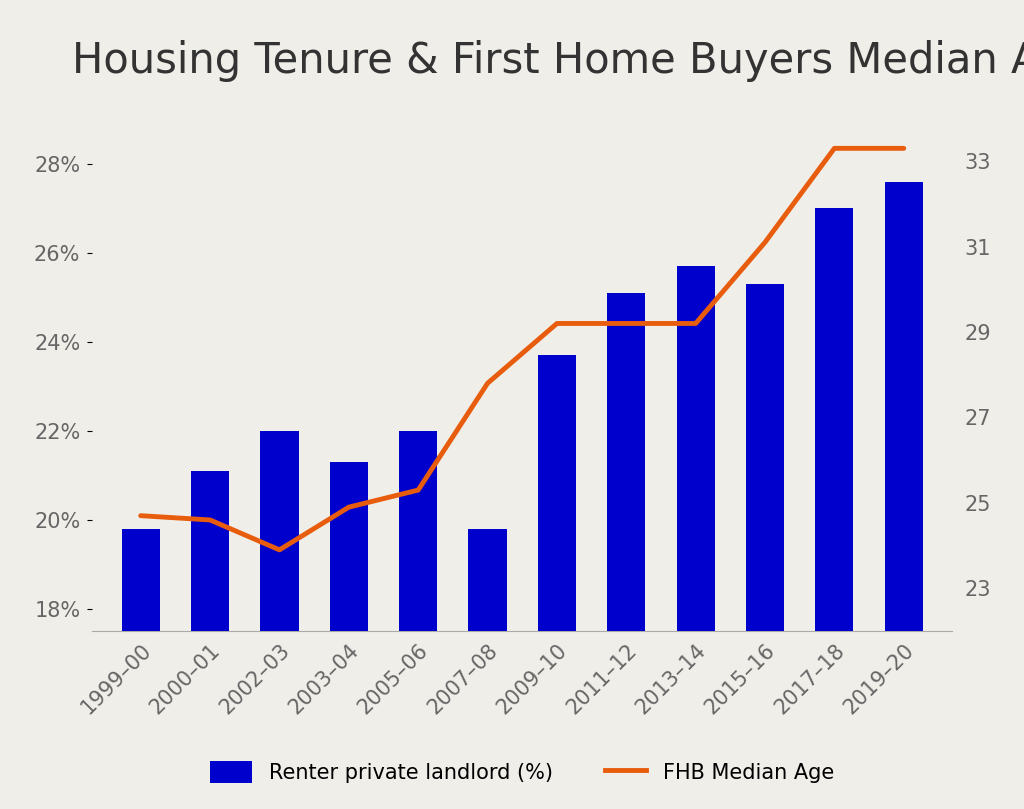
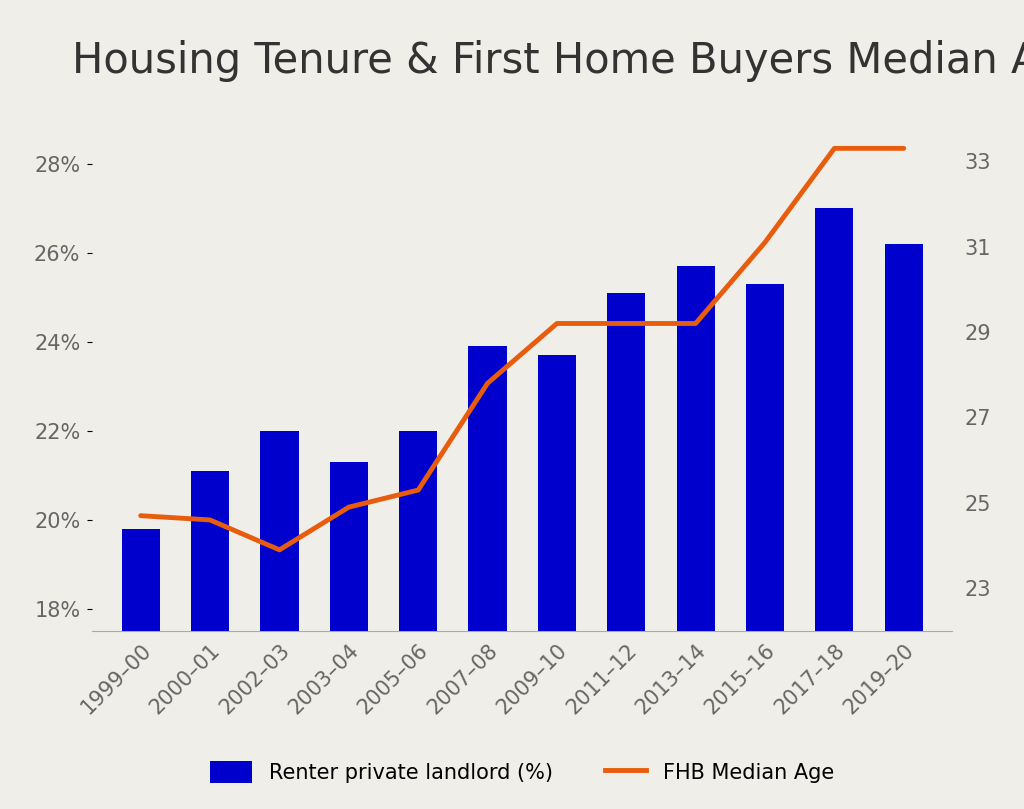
Renter private landlord (%)/2007–08: 19.8% -> 23.9%
Renter private landlord (%)/2019–20: 27.6% -> 26.2%
